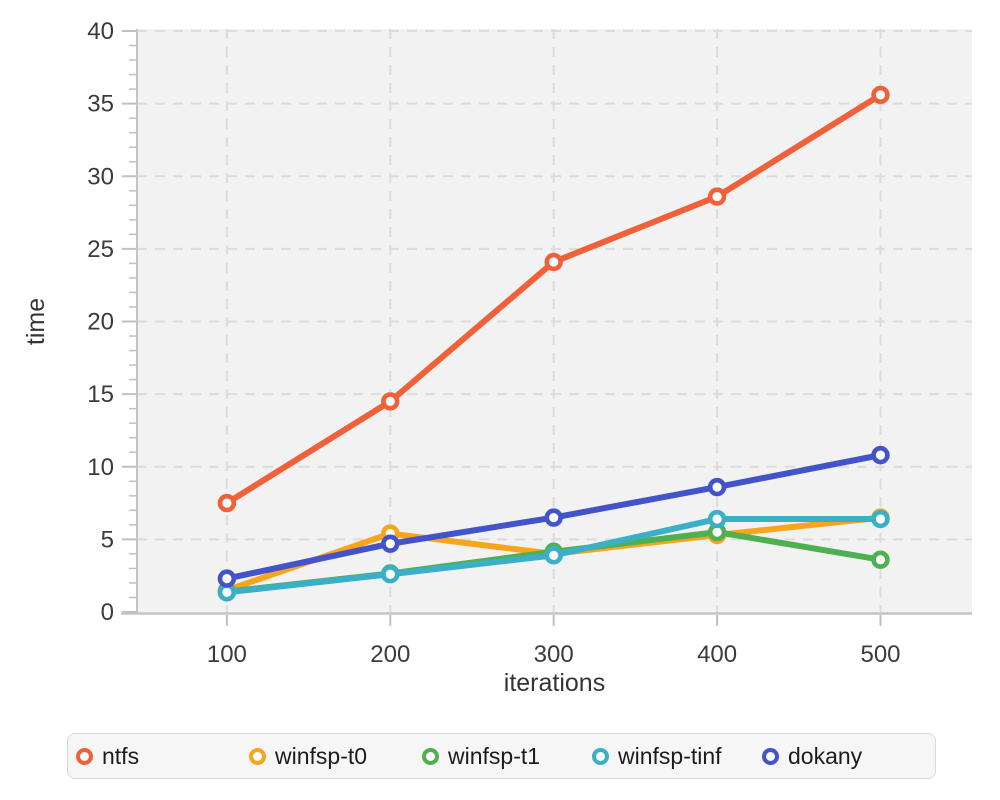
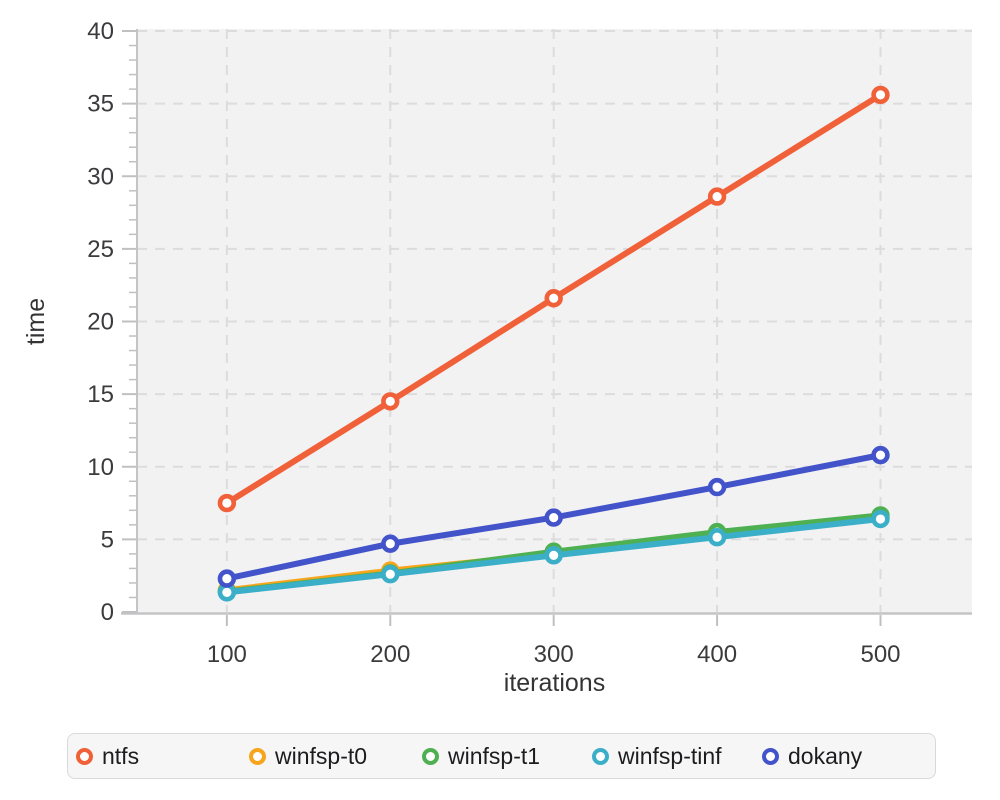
winfsp-t0/200: 5.4 -> 2.9
ntfs/300: 24.1 -> 21.6
winfsp-tinf/400: 6.4 -> 5.2
winfsp-t1/500: 3.6 -> 6.7
